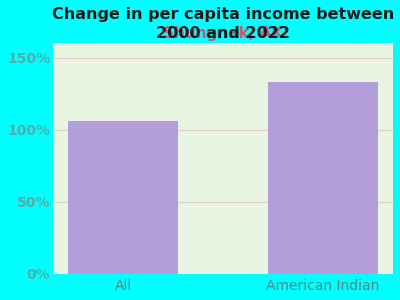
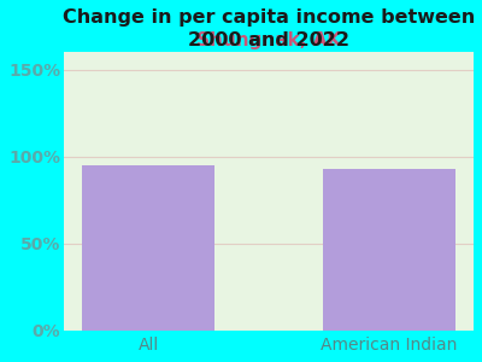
All: 106% -> 95%
American Indian: 133% -> 93%
